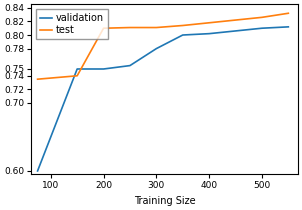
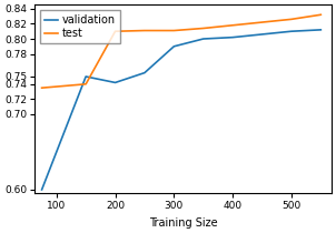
validation/200: 0.750 -> 0.742
validation/300: 0.780 -> 0.790
